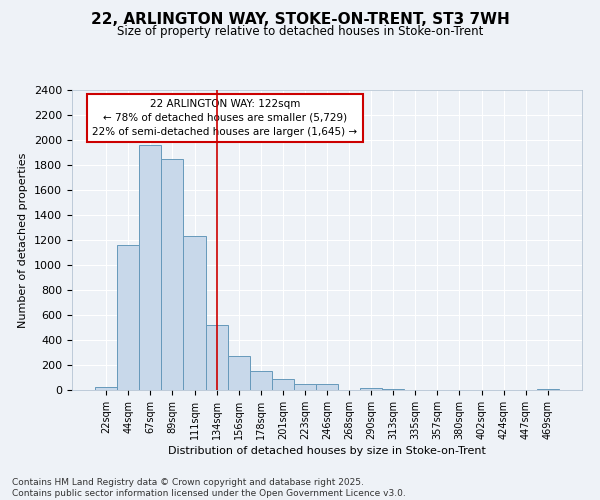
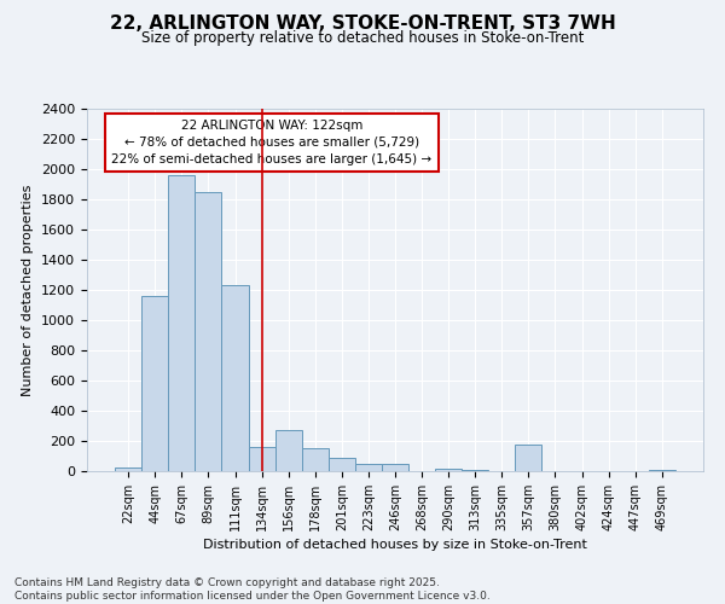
134sqm: 520 -> 160
357sqm: 0 -> 180
